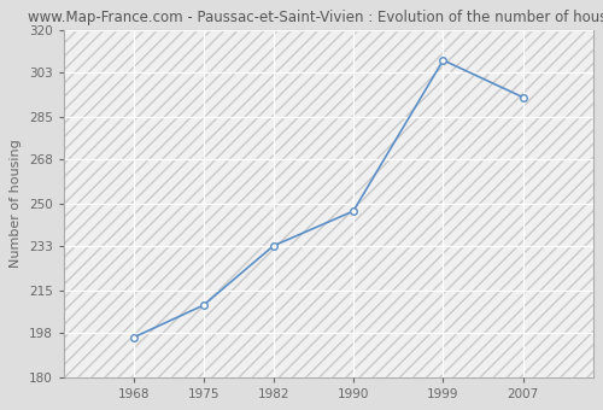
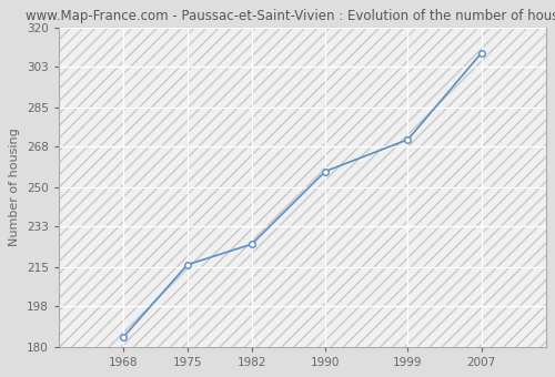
1968: 196 -> 184
1975: 209 -> 216
1982: 233 -> 225
1990: 247 -> 257
1999: 308 -> 271
2007: 293 -> 309
